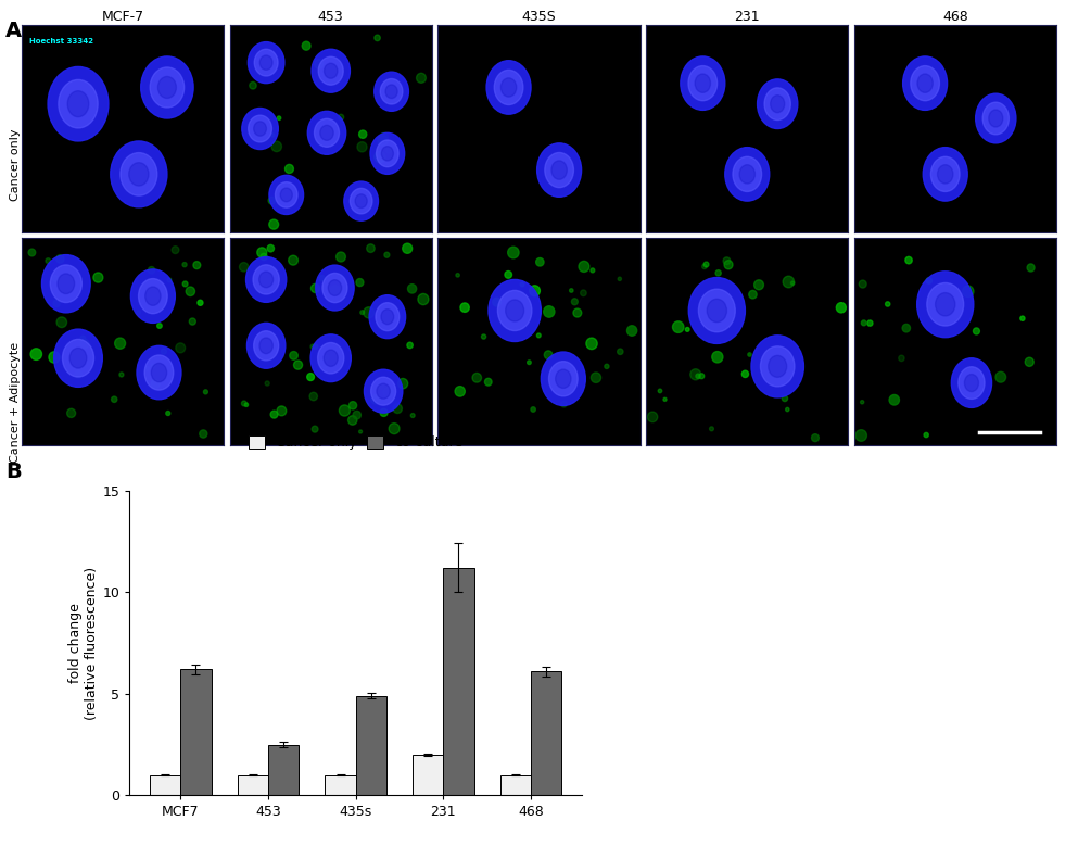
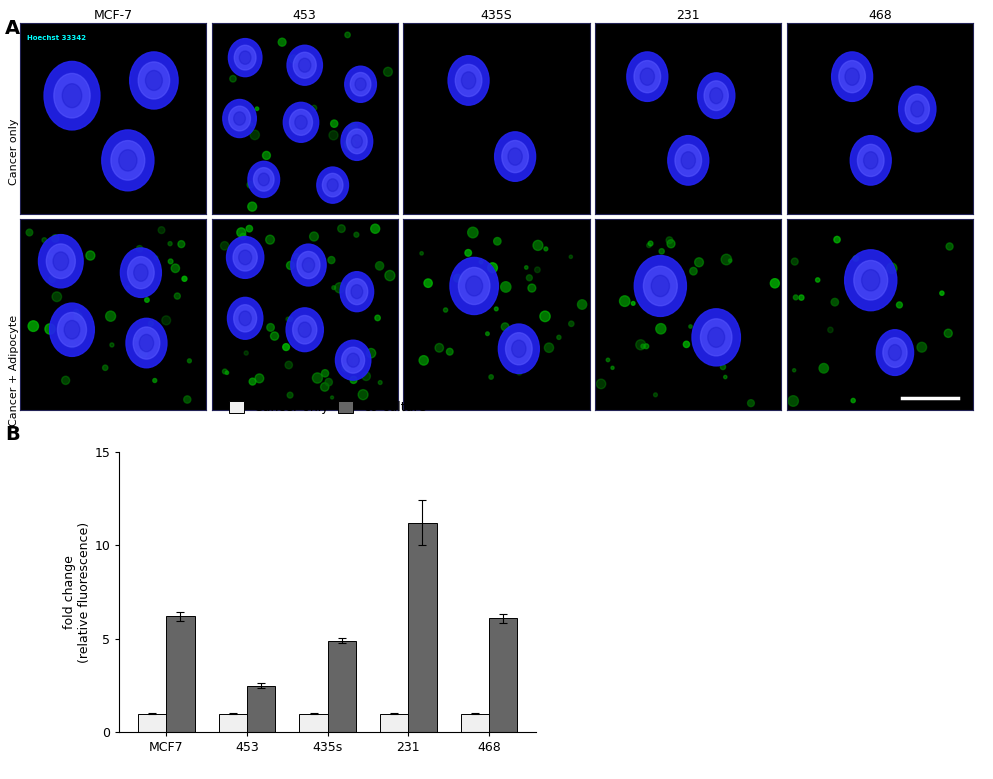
Cancer only/231: 2 -> 1
